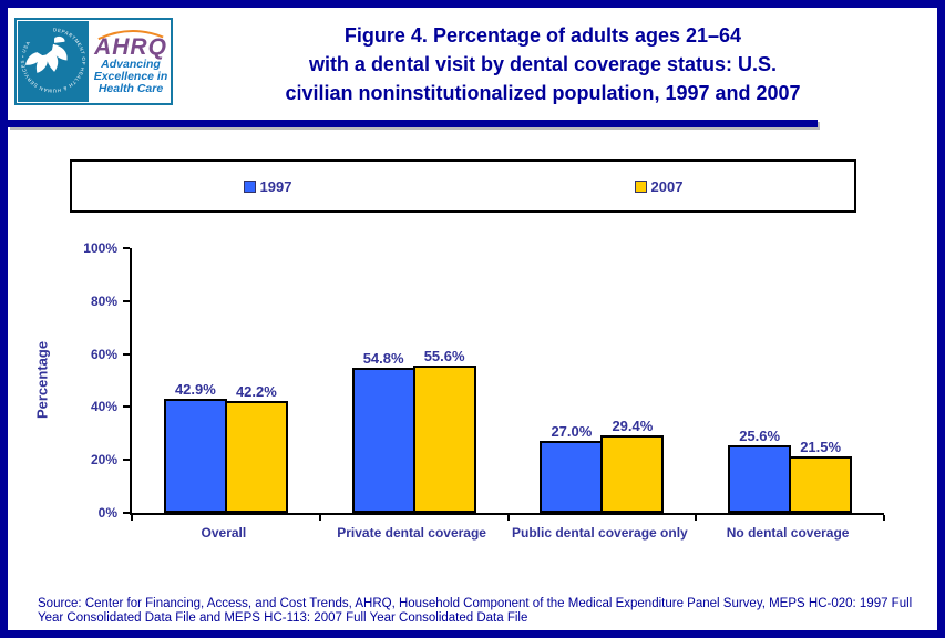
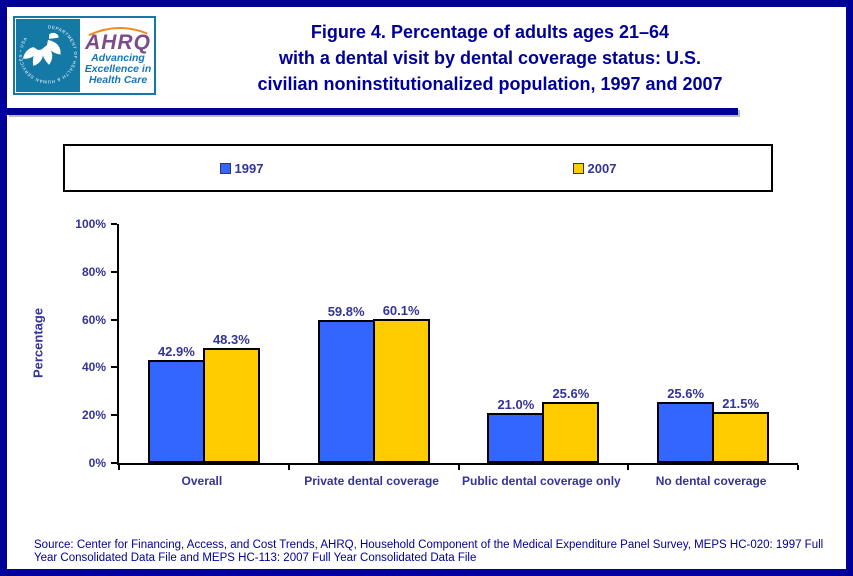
2007/Overall: 42.2% -> 48.3%
1997/Private dental coverage: 54.8% -> 59.8%
2007/Private dental coverage: 55.6% -> 60.1%
1997/Public dental coverage only: 27.0% -> 21.0%
2007/Public dental coverage only: 29.4% -> 25.6%
